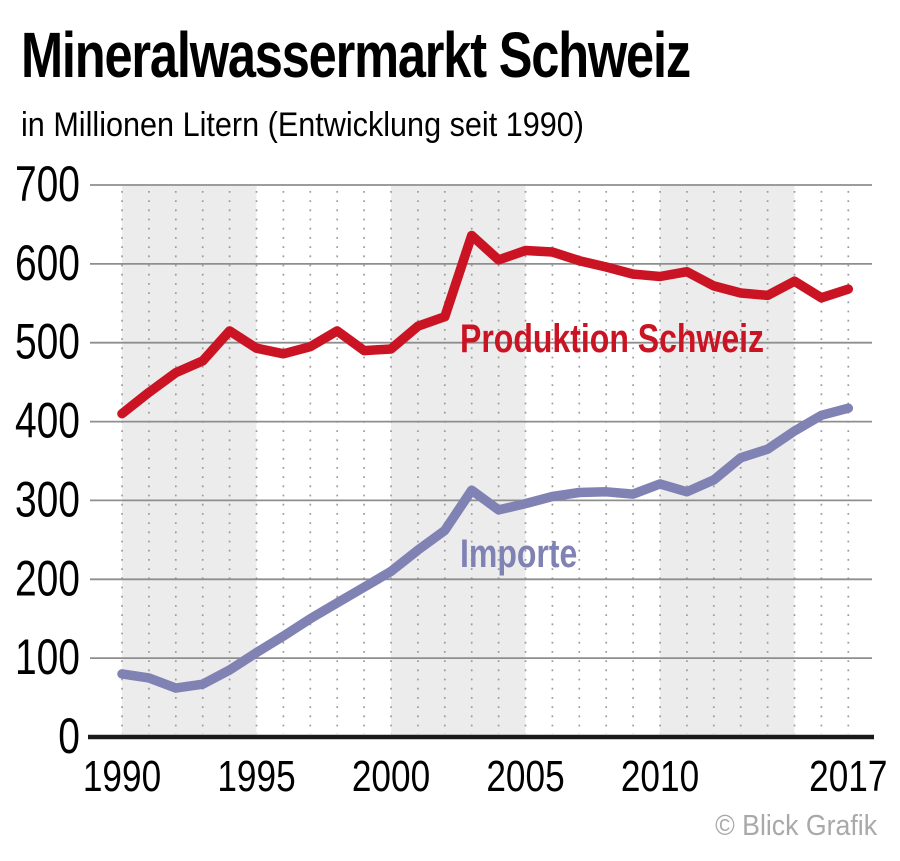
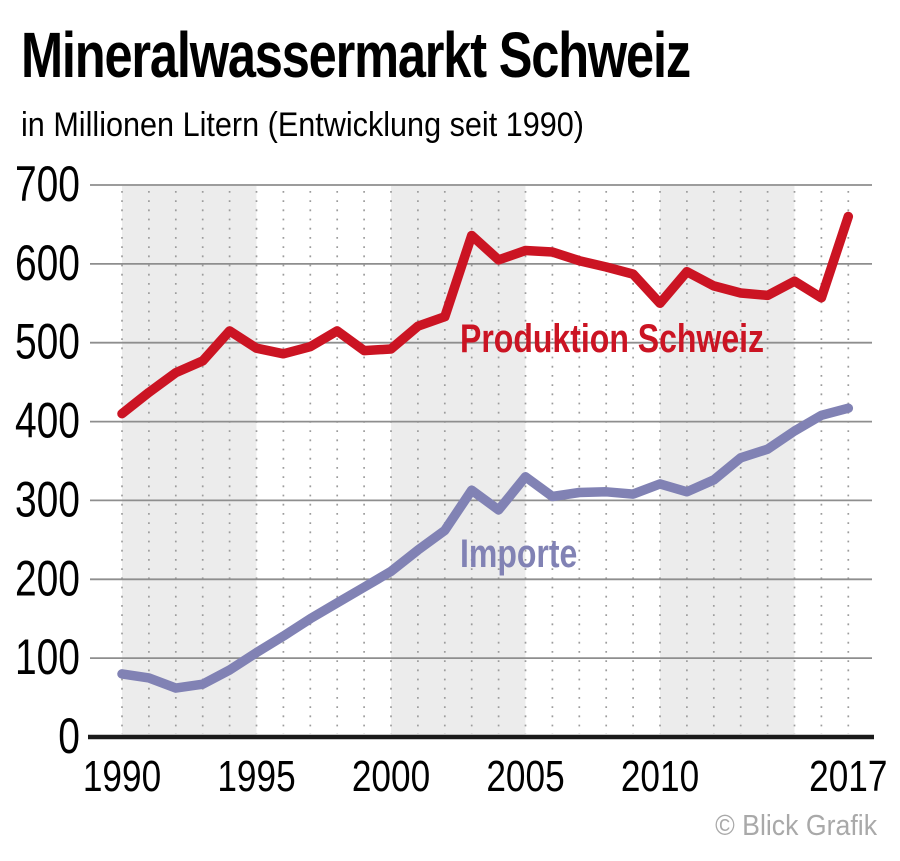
Importe/2005: 300 -> 330
Produktion Schweiz/2010: 580 -> 550
Produktion Schweiz/2017: 570 -> 660
